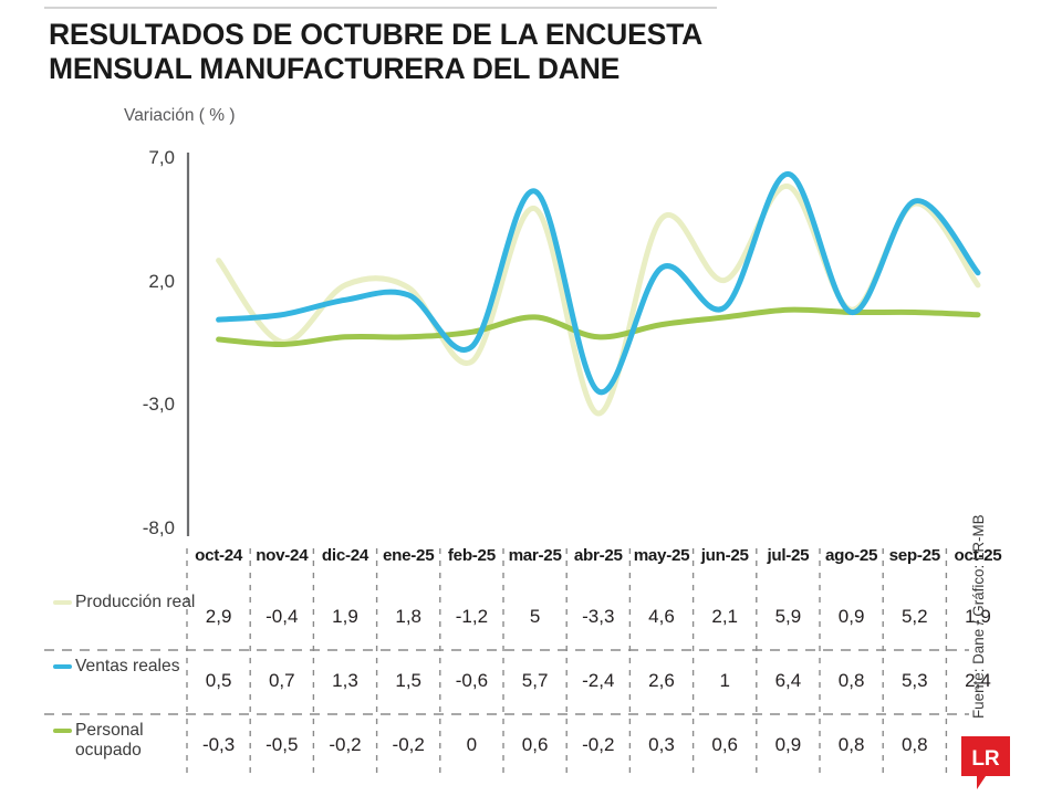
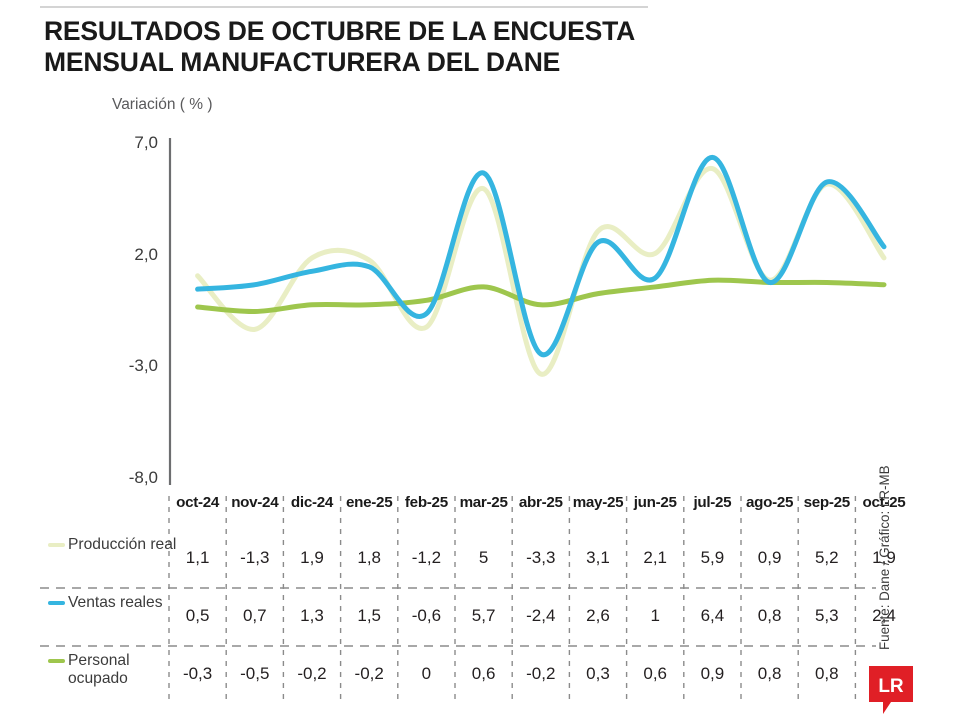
Producción real/oct-24: 2,9 -> 1,1
Producción real/nov-24: -0,4 -> -1,3
Producción real/may-25: 4,6 -> 3,1
